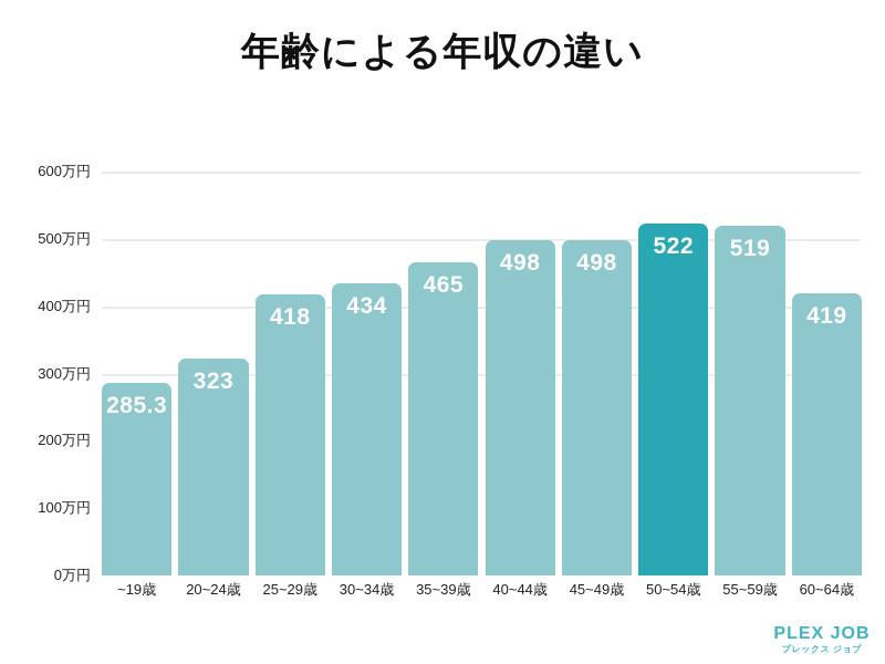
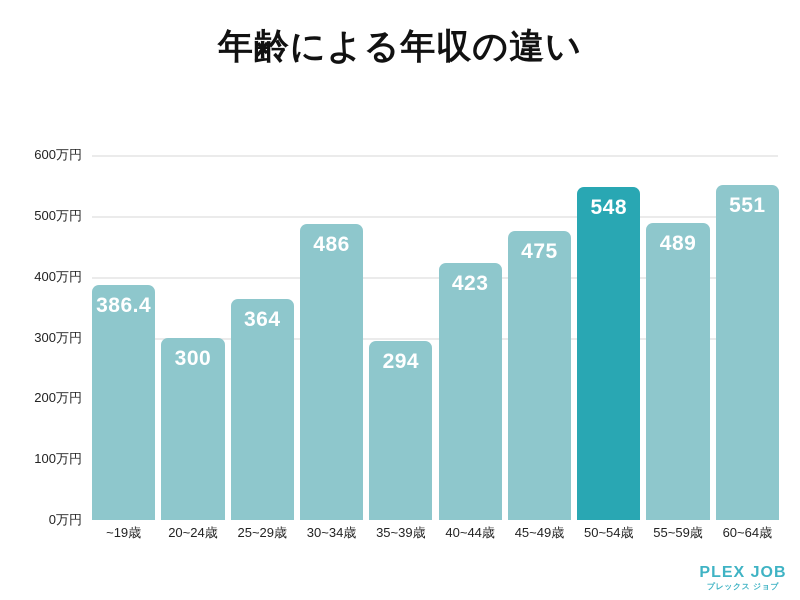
~19歳: 285.3 -> 386.4
20~24歳: 323 -> 300
25~29歳: 418 -> 364
30~34歳: 434 -> 486
35~39歳: 465 -> 294
40~44歳: 498 -> 423
45~49歳: 498 -> 475
50~54歳: 522 -> 548
55~59歳: 519 -> 489
60~64歳: 419 -> 551
